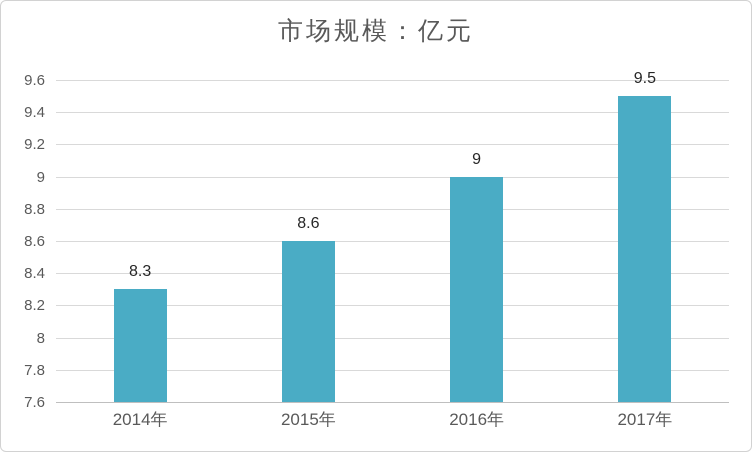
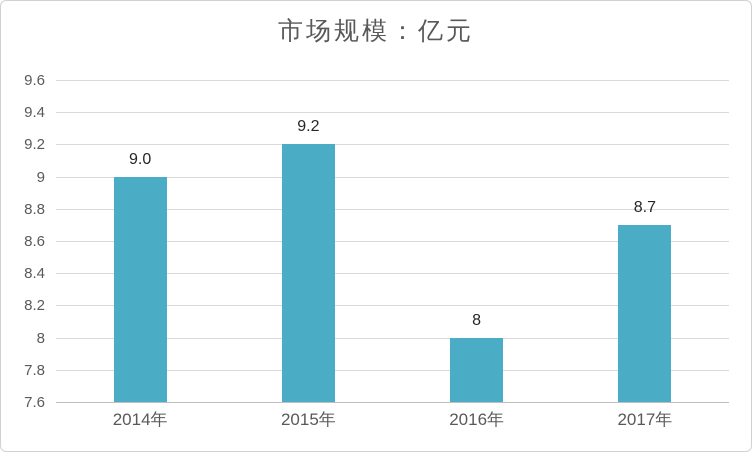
2014年: 8.3 -> 9.0
2015年: 8.6 -> 9.2
2016年: 9 -> 8
2017年: 9.5 -> 8.7
